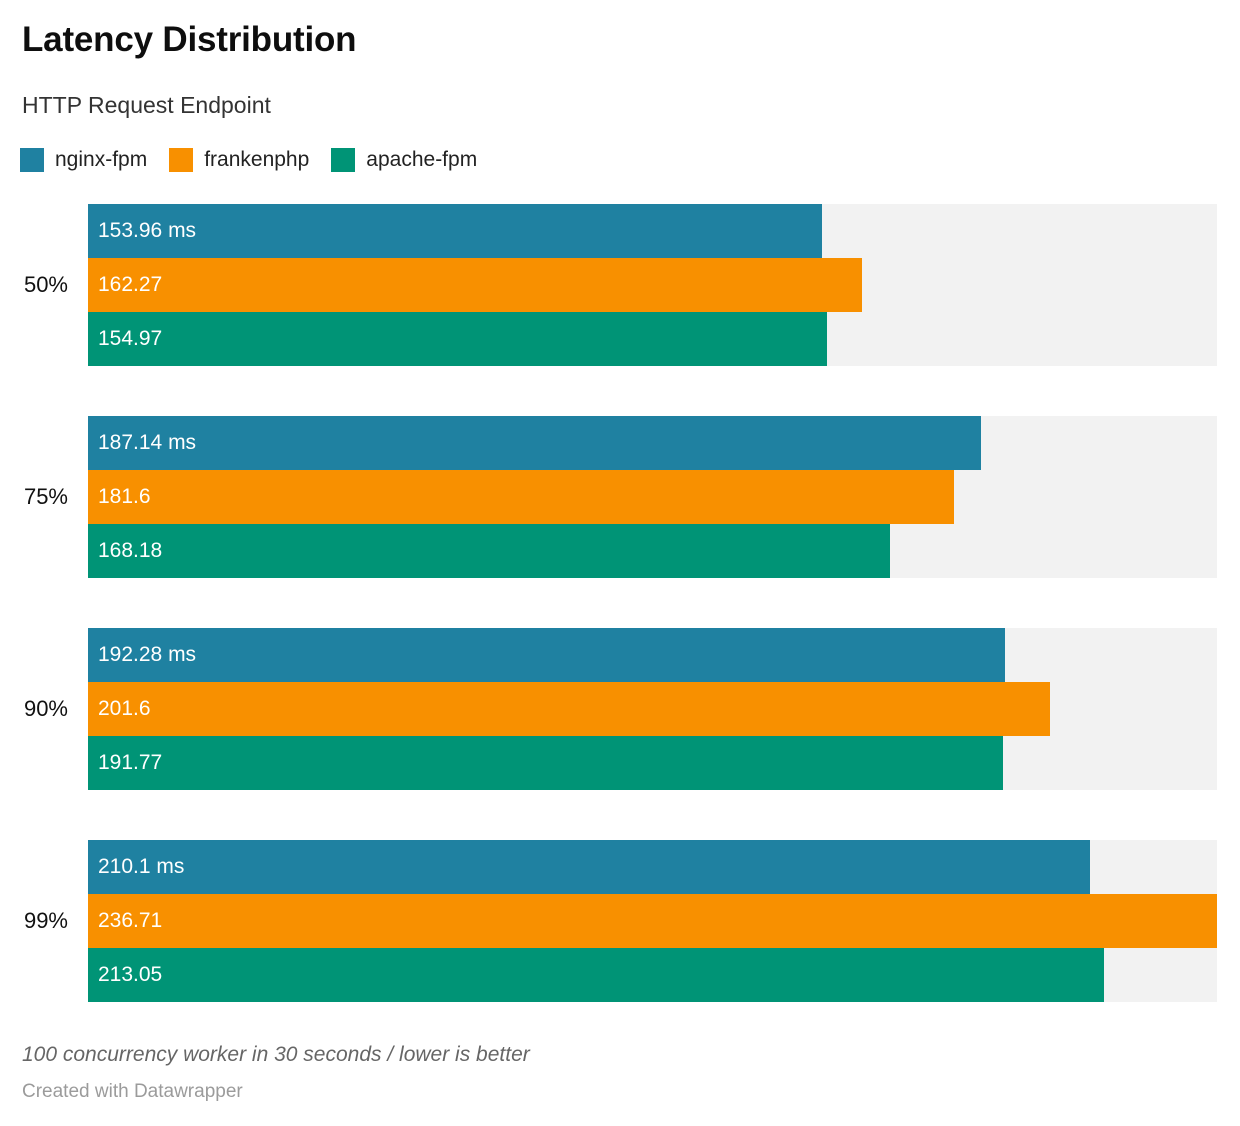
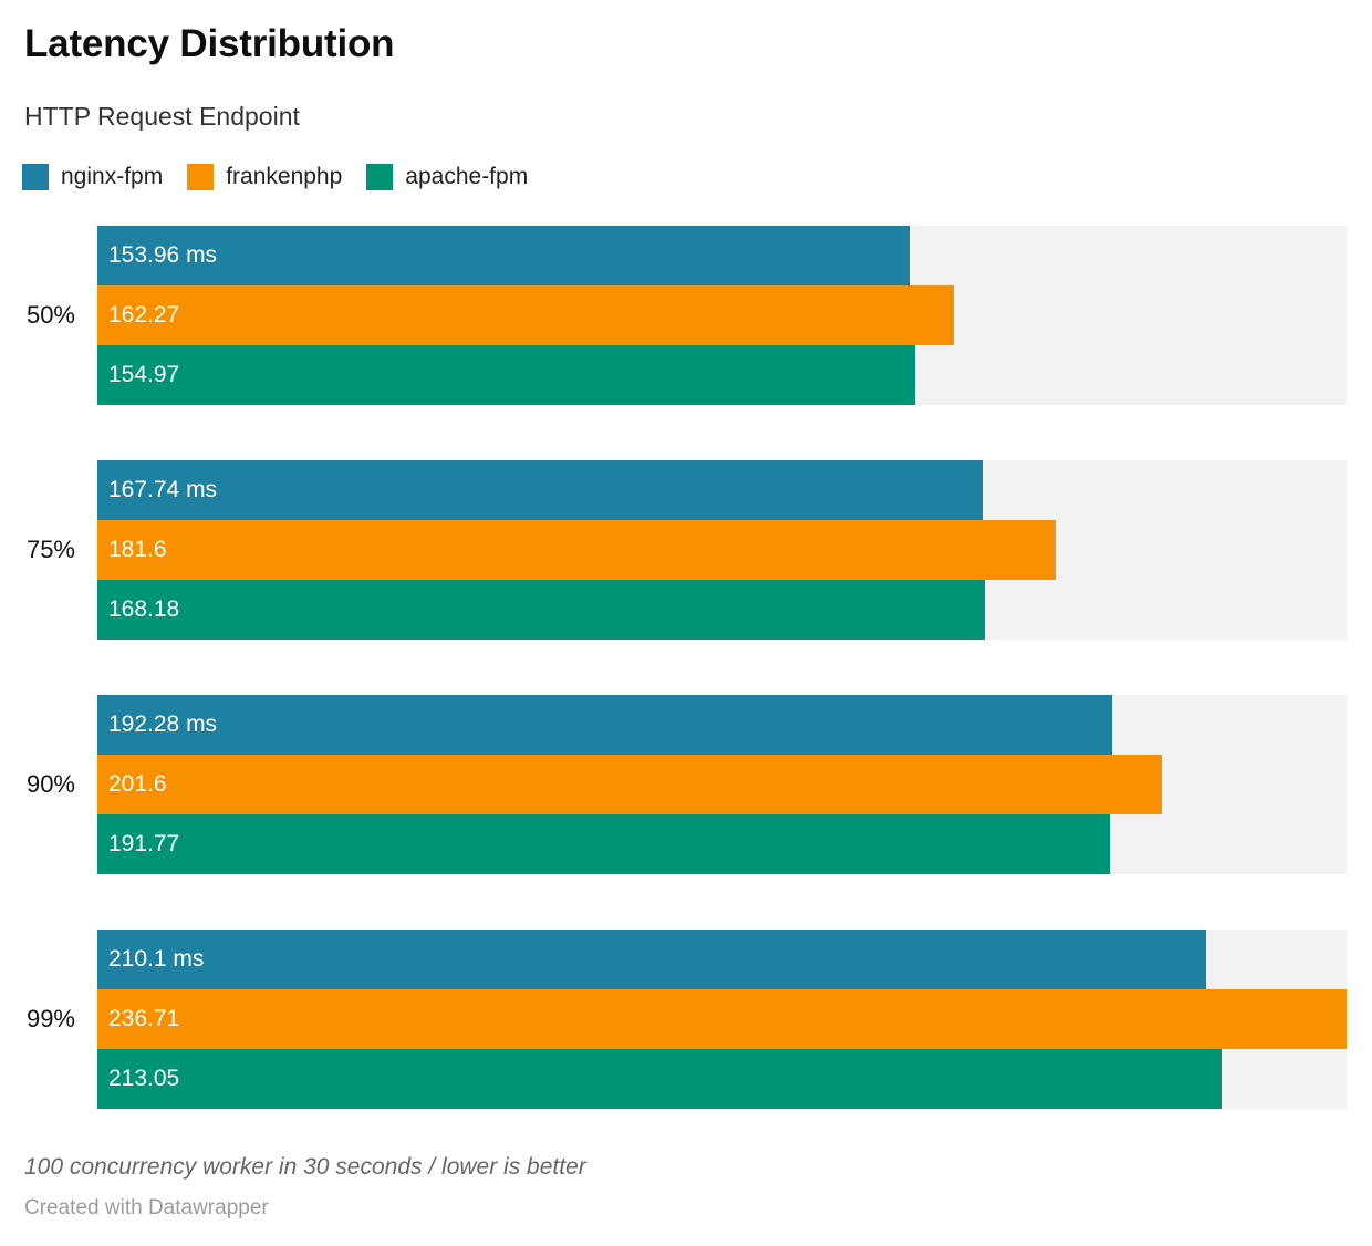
nginx-fpm/75%: 187.14 -> 167.74
